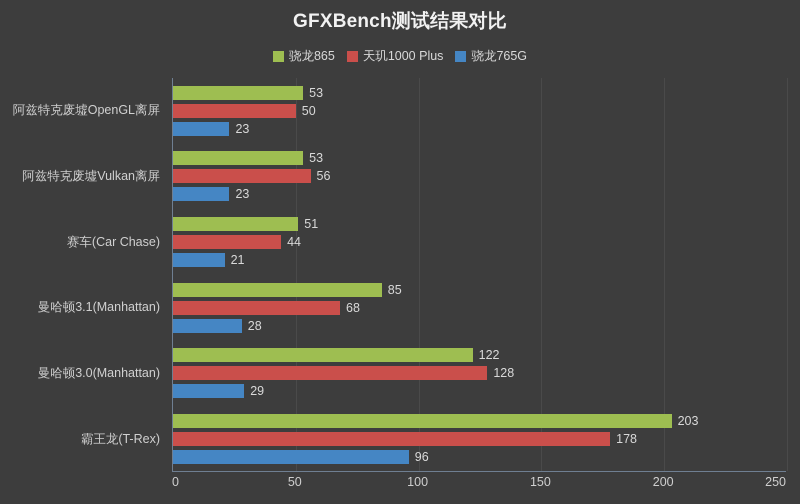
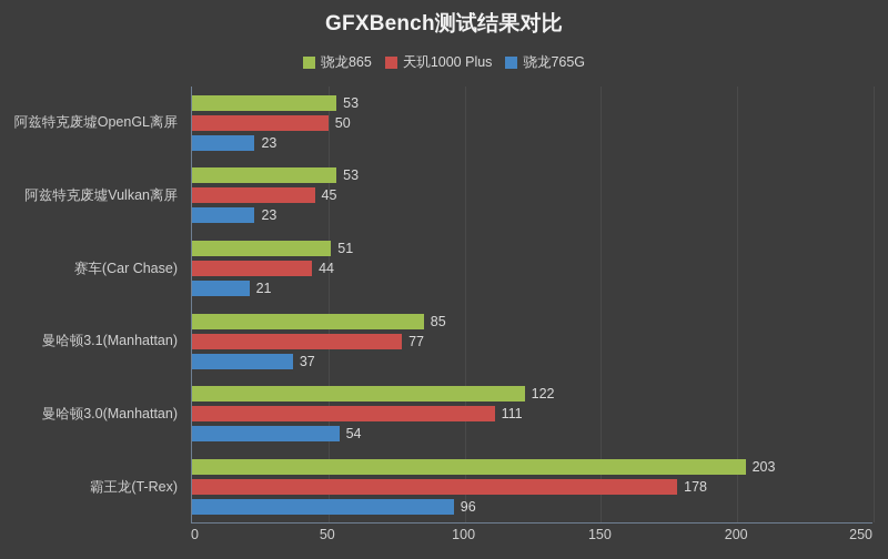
天玑1000 Plus/阿兹特克废墟Vulkan离屏: 56 -> 45
天玑1000 Plus/曼哈顿3.1(Manhattan): 68 -> 77
骁龙765G/曼哈顿3.1(Manhattan): 28 -> 37
天玑1000 Plus/曼哈顿3.0(Manhattan): 128 -> 111
骁龙765G/曼哈顿3.0(Manhattan): 29 -> 54
